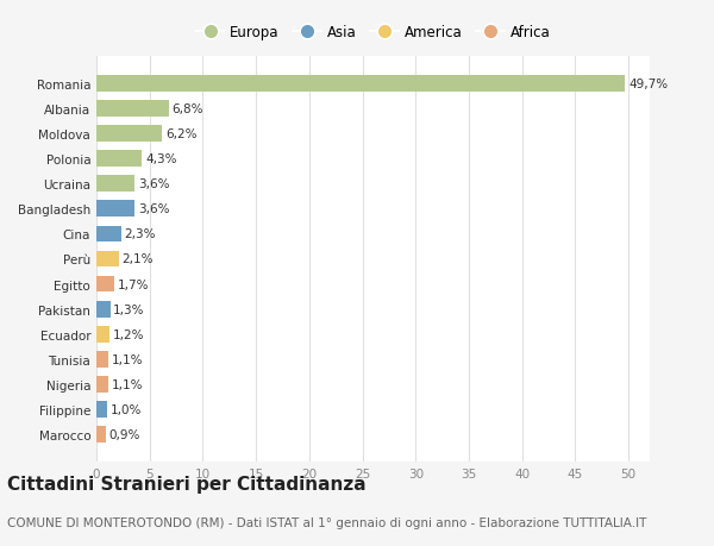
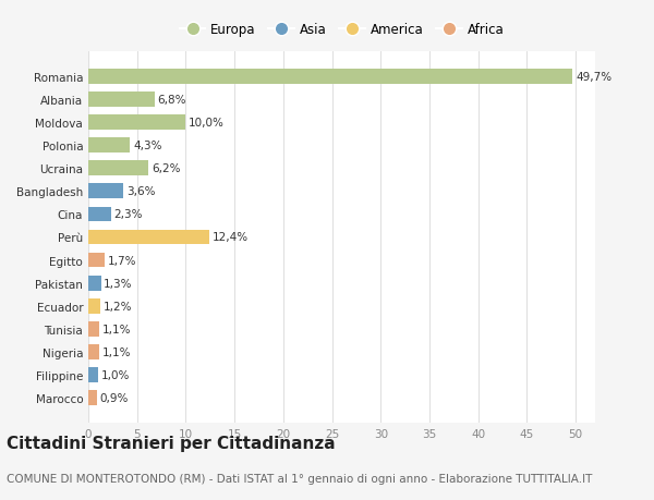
Moldova: 6,2% -> 10,0%
Ucraina: 3,6% -> 6,2%
Perù: 2,1% -> 12,4%
